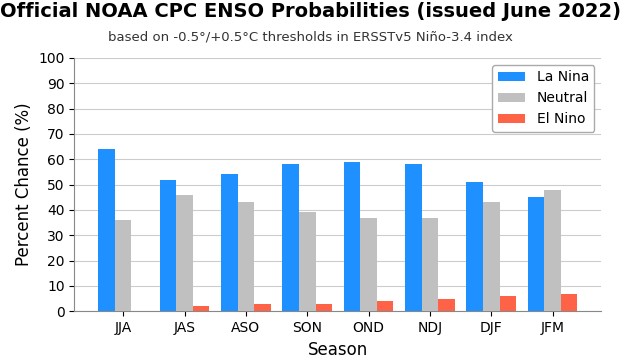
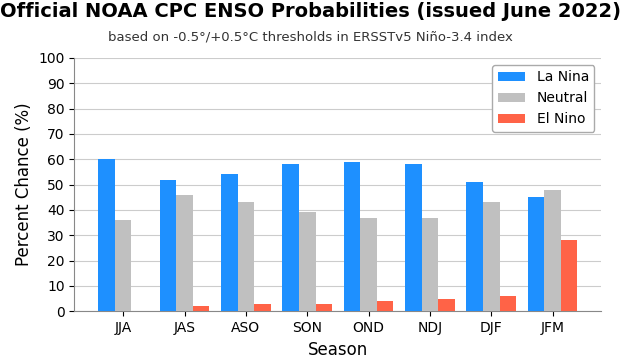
La Nina/JJA: 64 -> 60
El Nino/JFM: 7 -> 28
